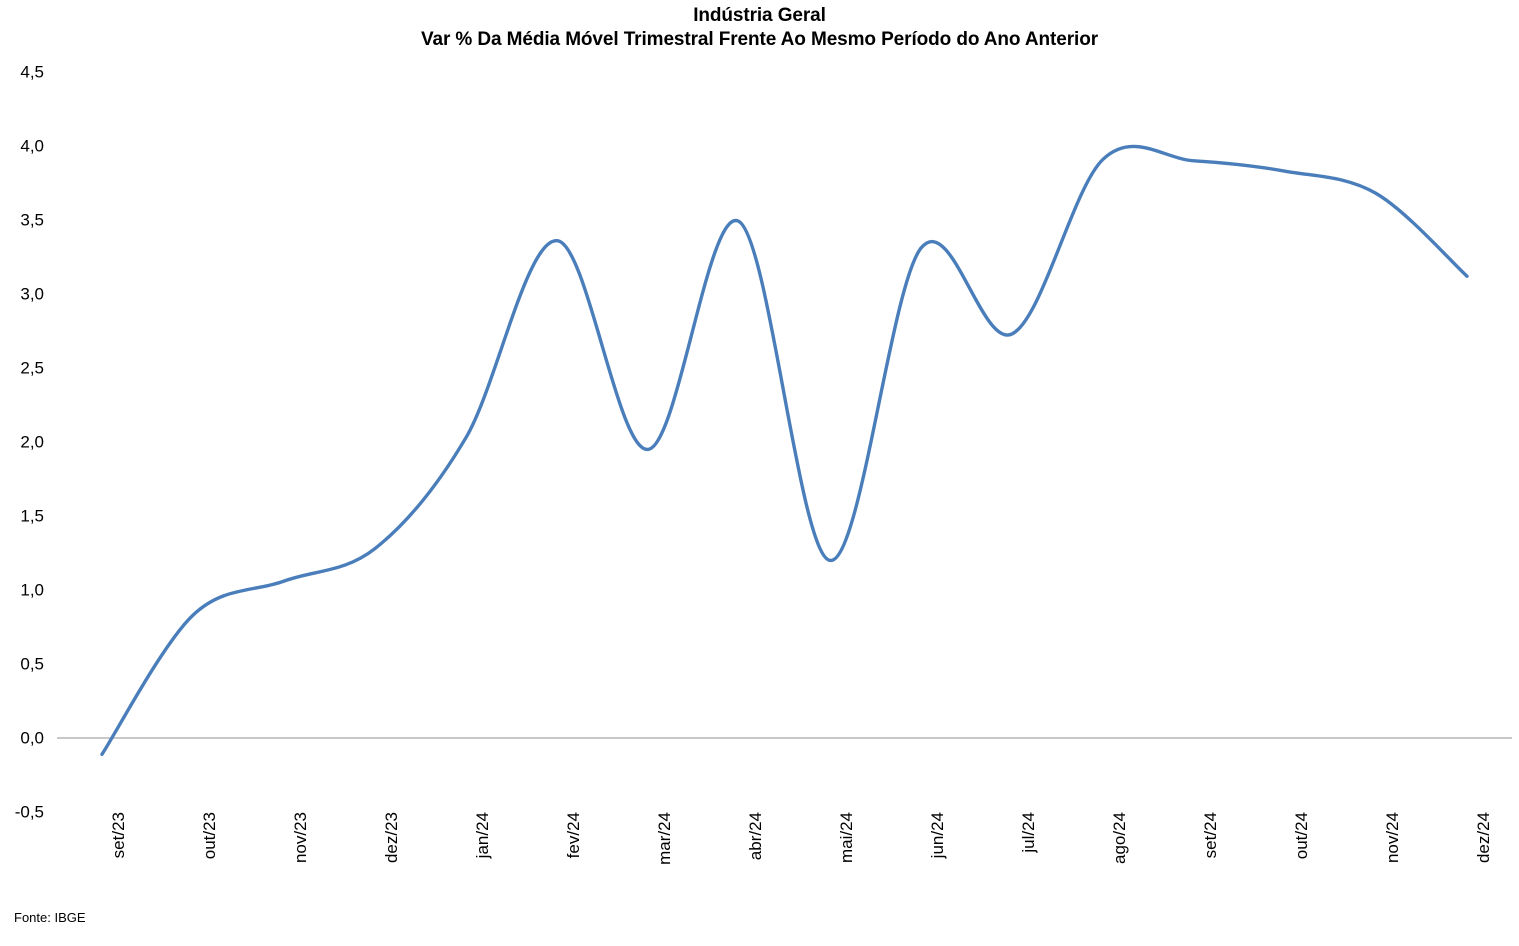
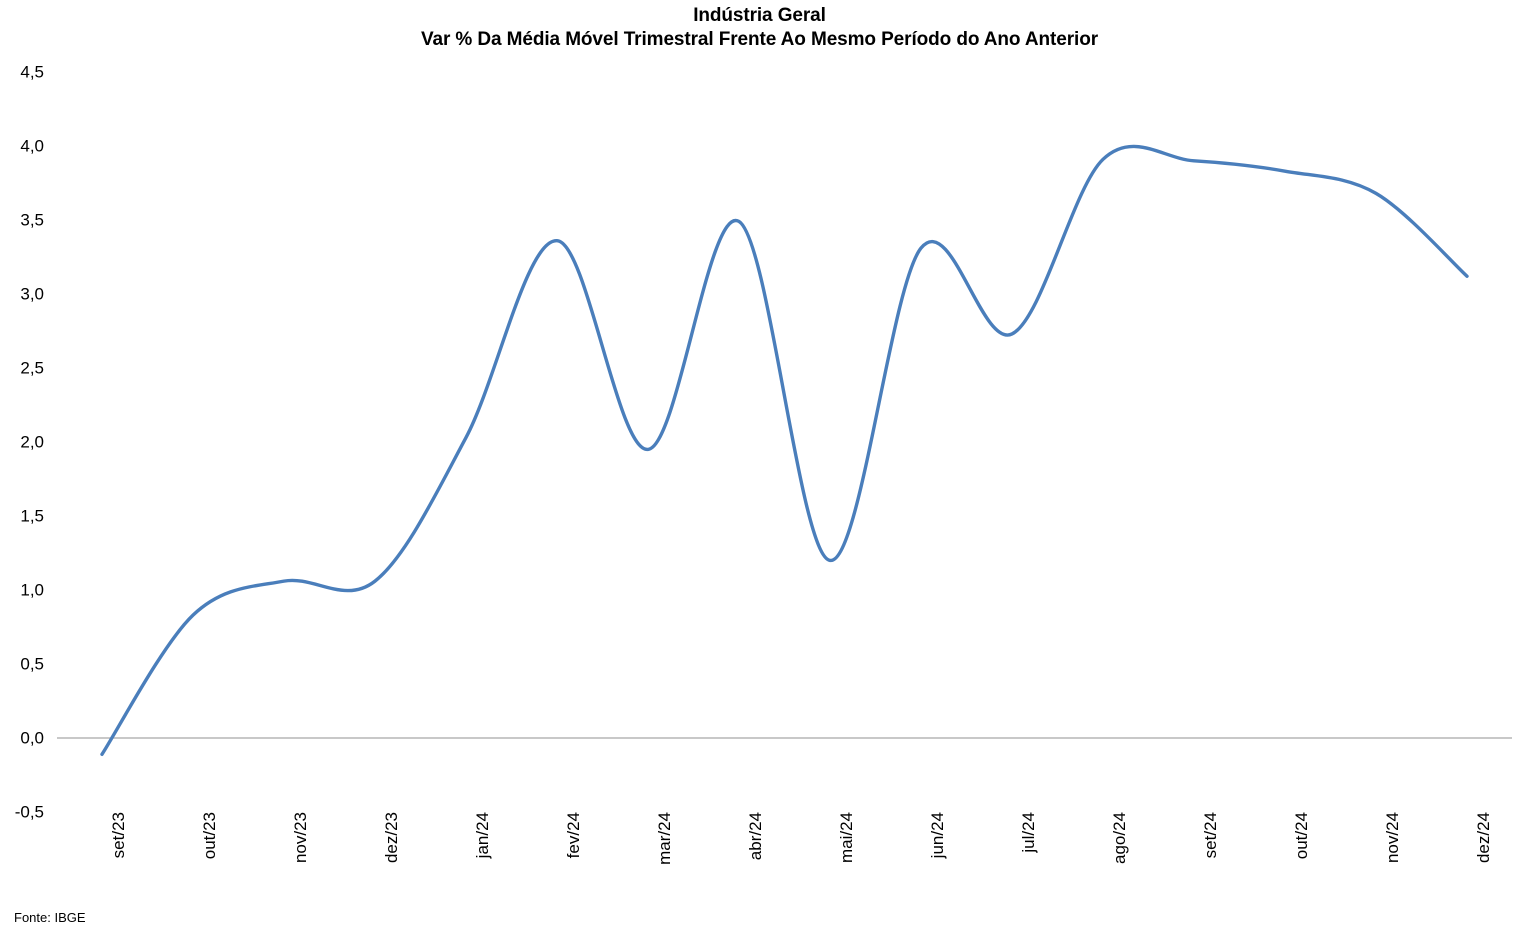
dez/23: 1,28 -> 1,06
